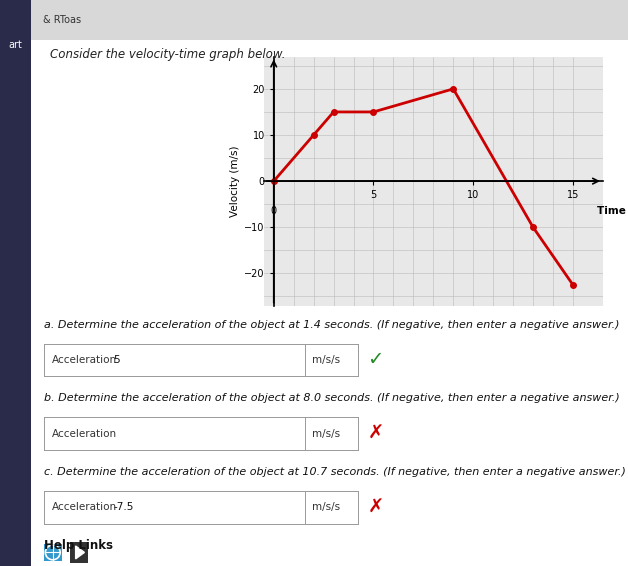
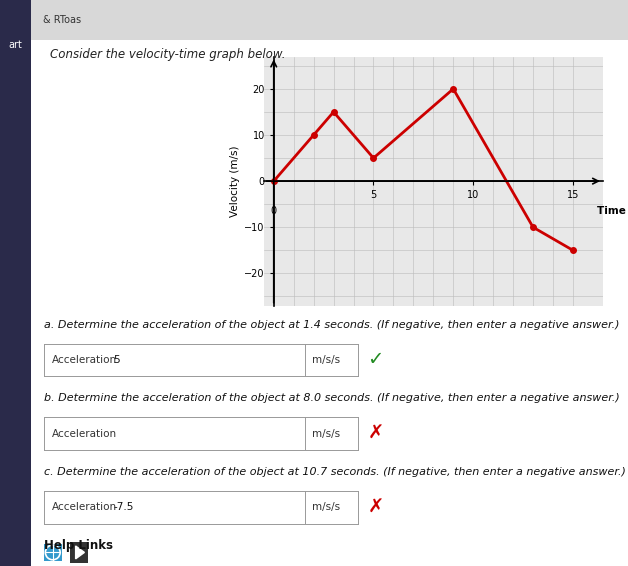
5: 15.0 -> 5.0
15: -22.5 -> -15.0
